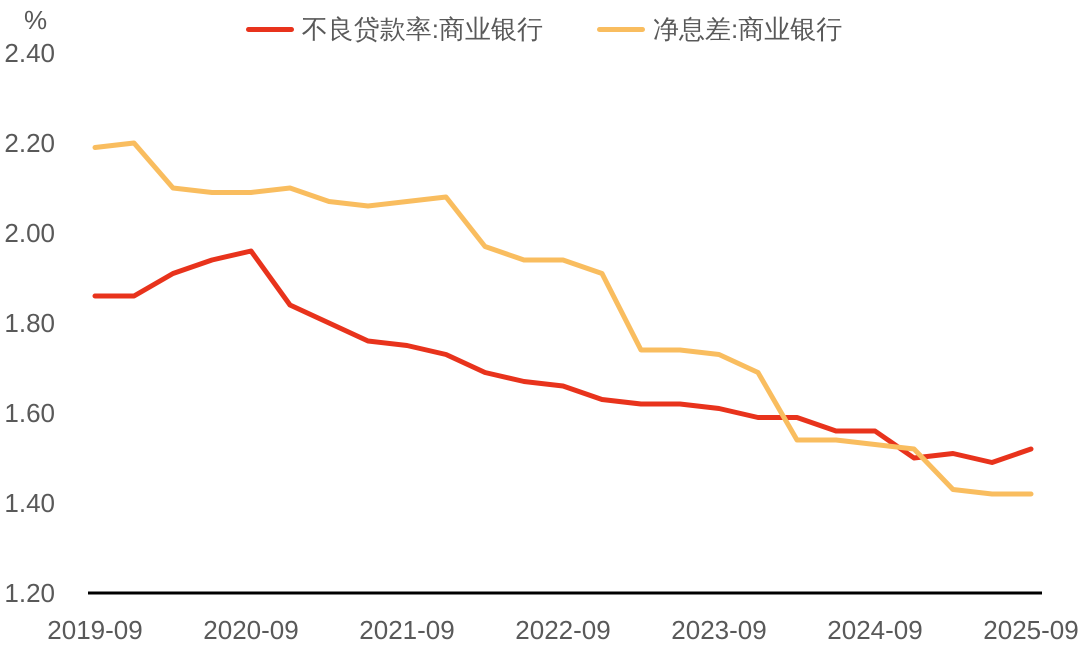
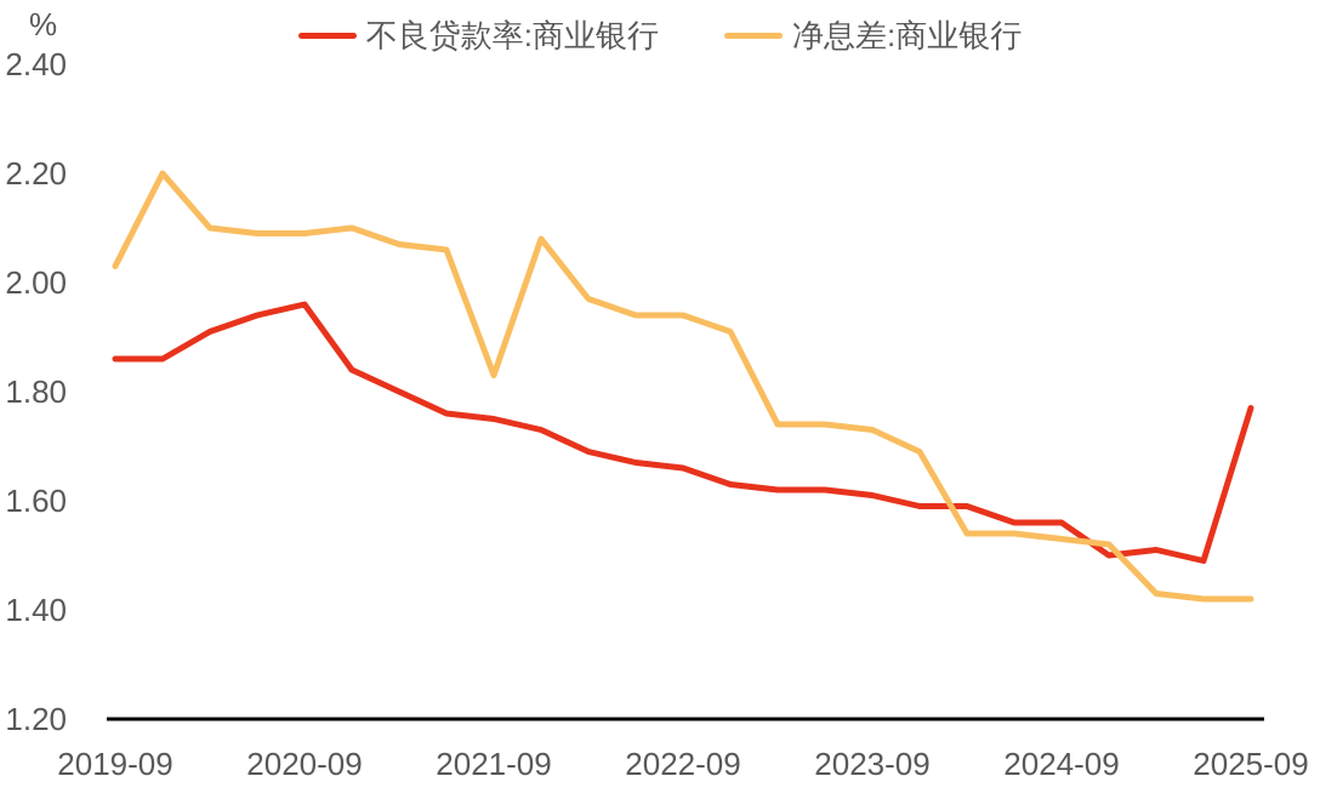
净息差:商业银行/2019-09: 2.19 -> 2.03
净息差:商业银行/2021-09: 2.07 -> 1.83
不良贷款率:商业银行/2025-09: 1.52 -> 1.77
